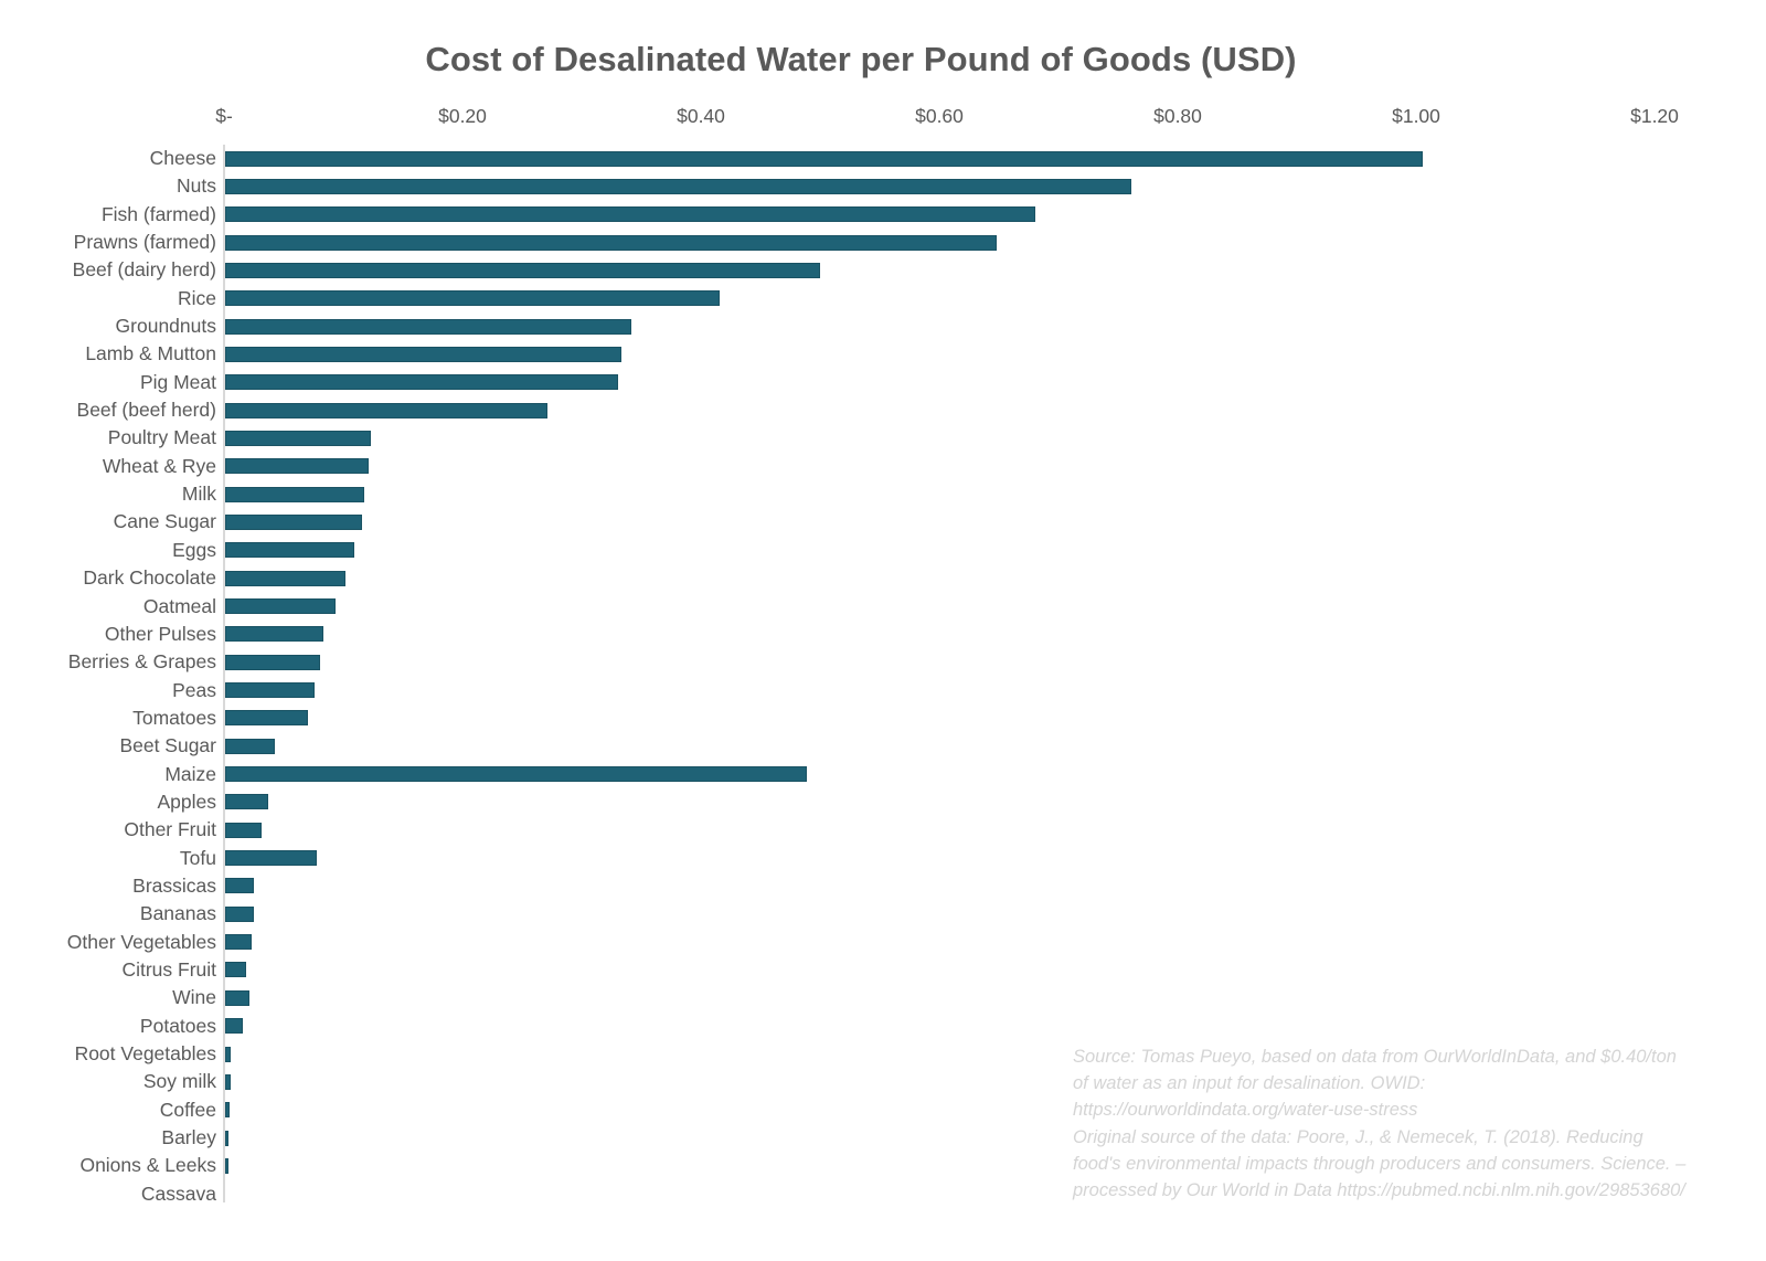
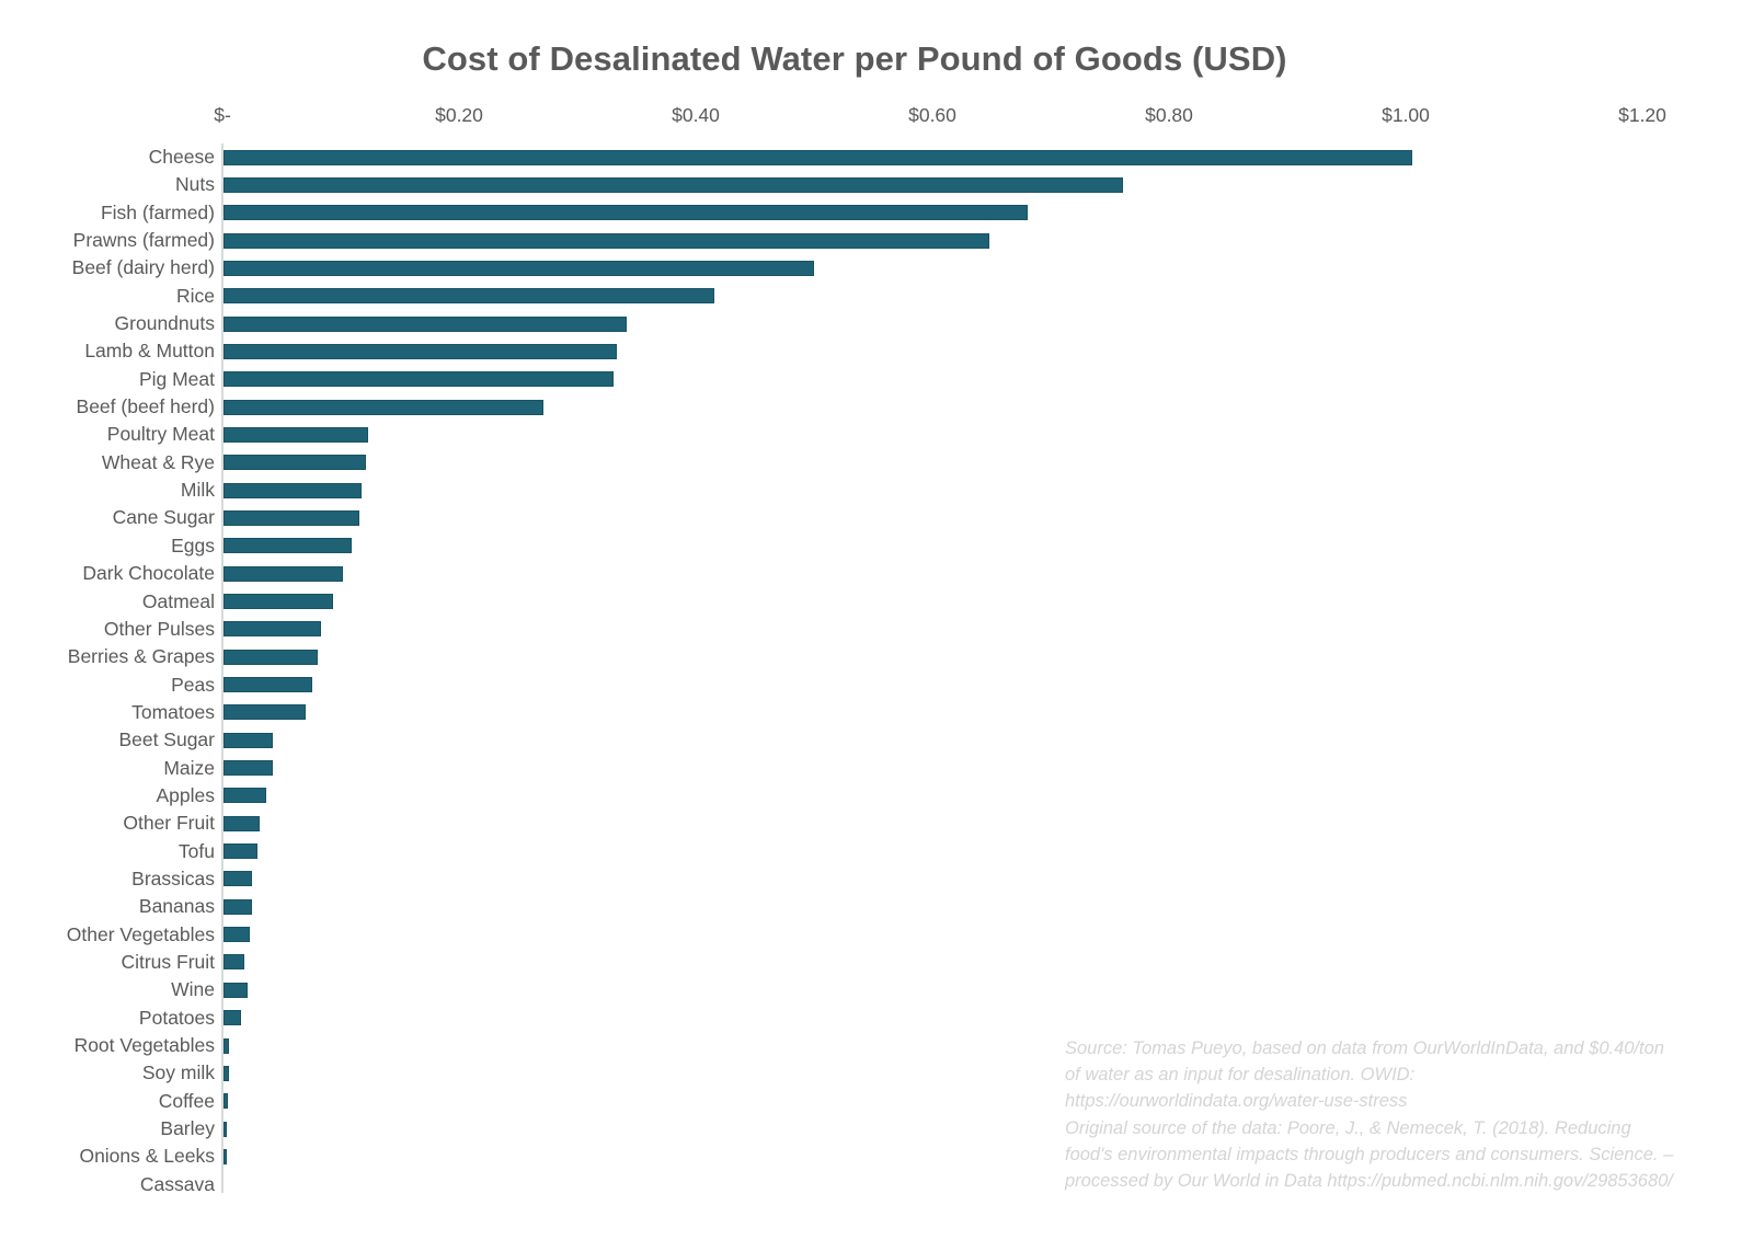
Maize: $0.488 -> $0.042
Tofu: $0.077 -> $0.029
